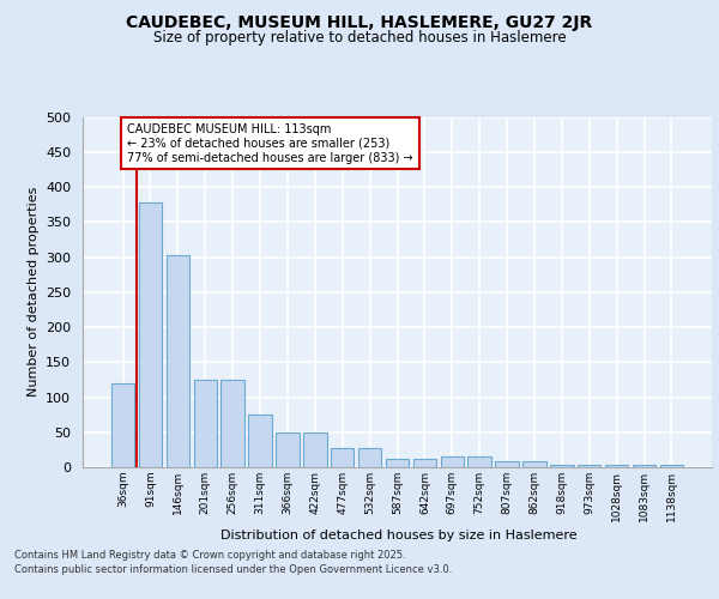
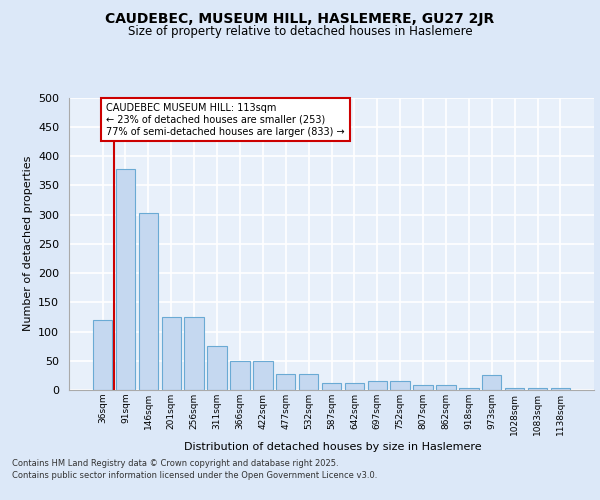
973sqm: 3 -> 26
